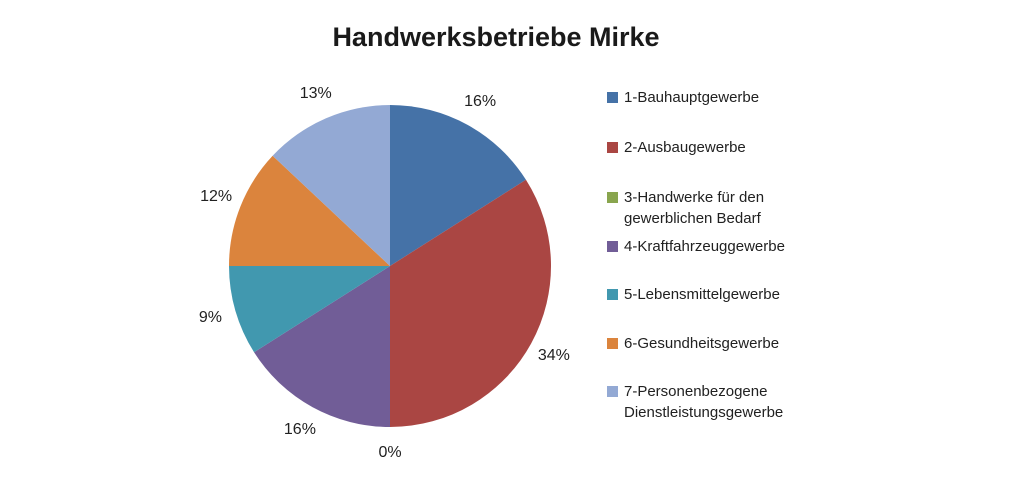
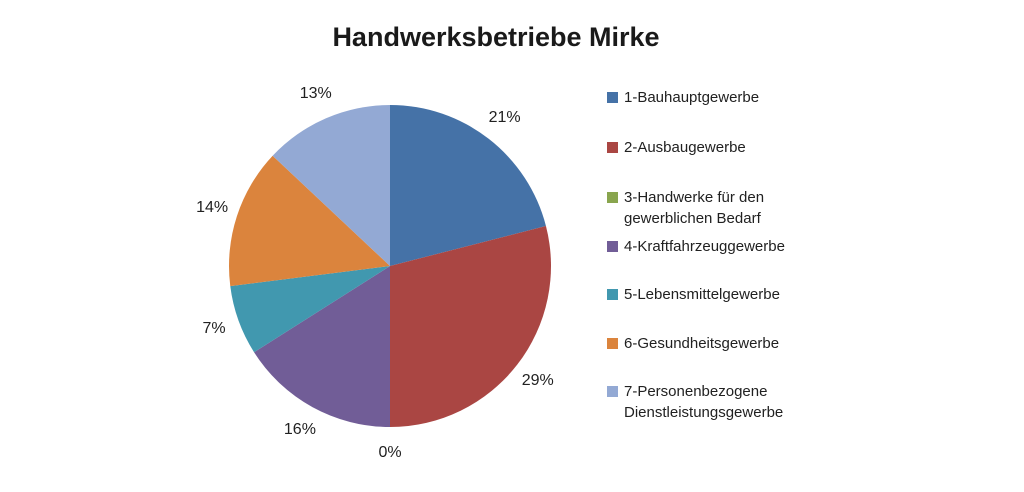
1-Bauhauptgewerbe: 16% -> 21%
2-Ausbaugewerbe: 34% -> 29%
5-Lebensmittelgewerbe: 9% -> 7%
6-Gesundheitsgewerbe: 12% -> 14%
